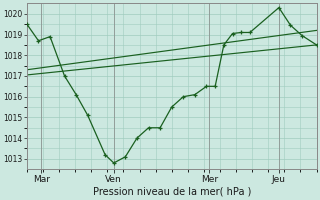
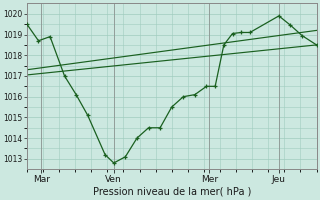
Jeu: 1020.30 -> 1019.90
